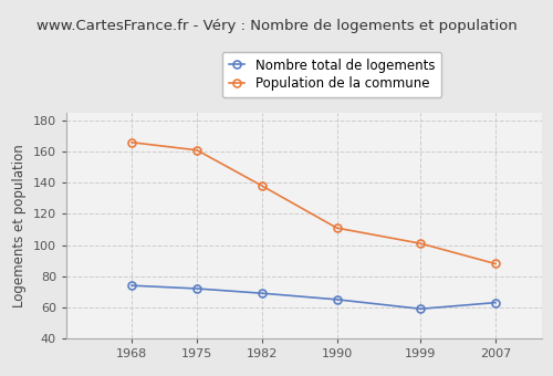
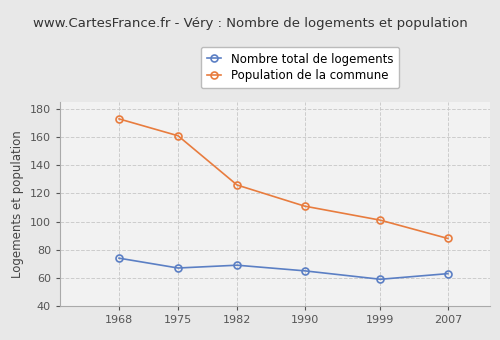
Population de la commune/1968: 166 -> 173
Nombre total de logements/1975: 72 -> 67
Population de la commune/1982: 138 -> 126
